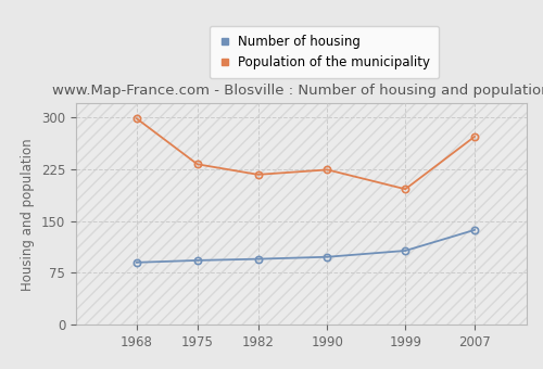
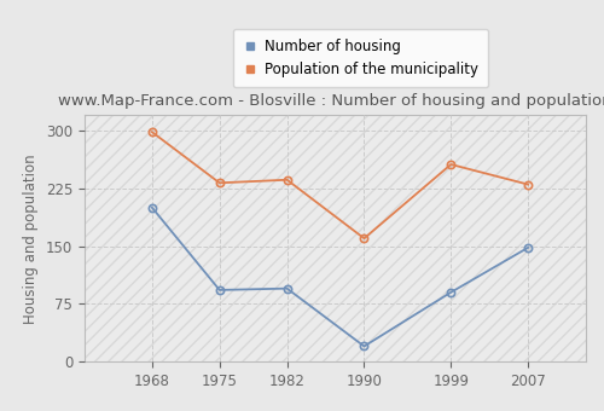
Number of housing/1968: 90 -> 200
Population of the municipality/1982: 217 -> 236
Number of housing/1990: 98 -> 20
Population of the municipality/1990: 224 -> 160
Number of housing/1999: 107 -> 90
Population of the municipality/1999: 196 -> 256
Number of housing/2007: 137 -> 148
Population of the municipality/2007: 272 -> 230
